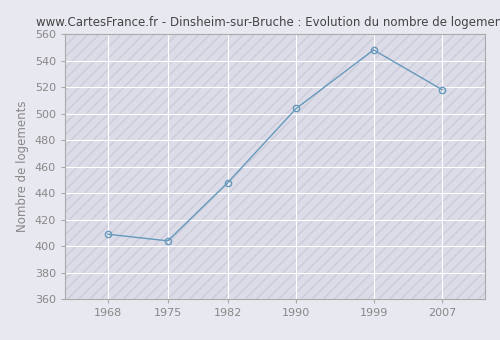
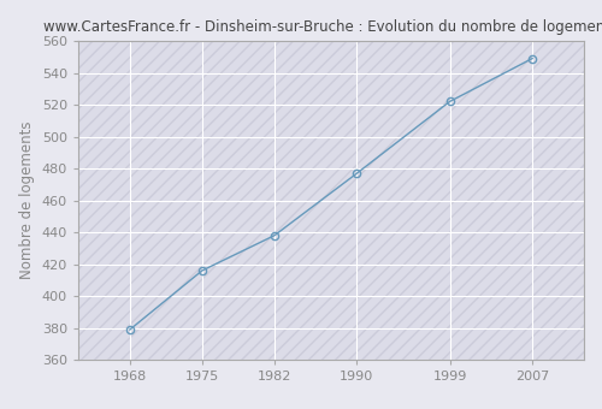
1968: 409 -> 379
1975: 404 -> 416
1982: 448 -> 438
1990: 504 -> 477
1999: 548 -> 522
2007: 518 -> 549
